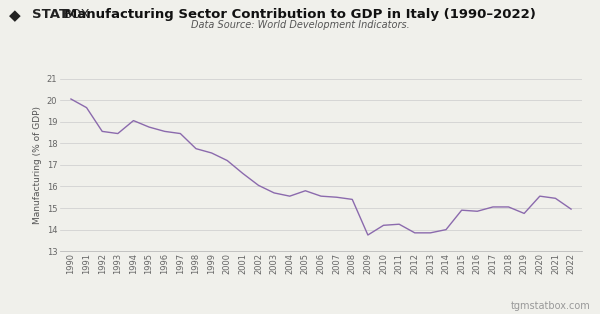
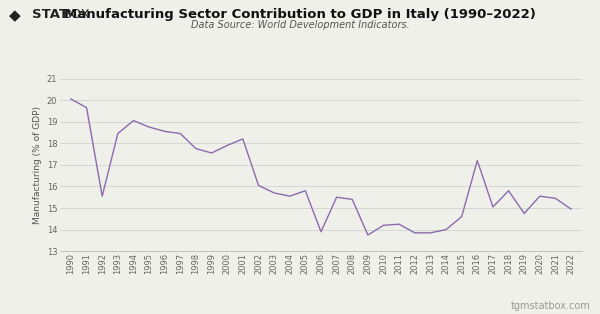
1992: 18.55 -> 15.55
2000: 17.20 -> 17.90
2001: 16.60 -> 18.20
2006: 15.55 -> 13.90
2015: 14.90 -> 14.60
2016: 14.85 -> 17.20
2018: 15.05 -> 15.80
